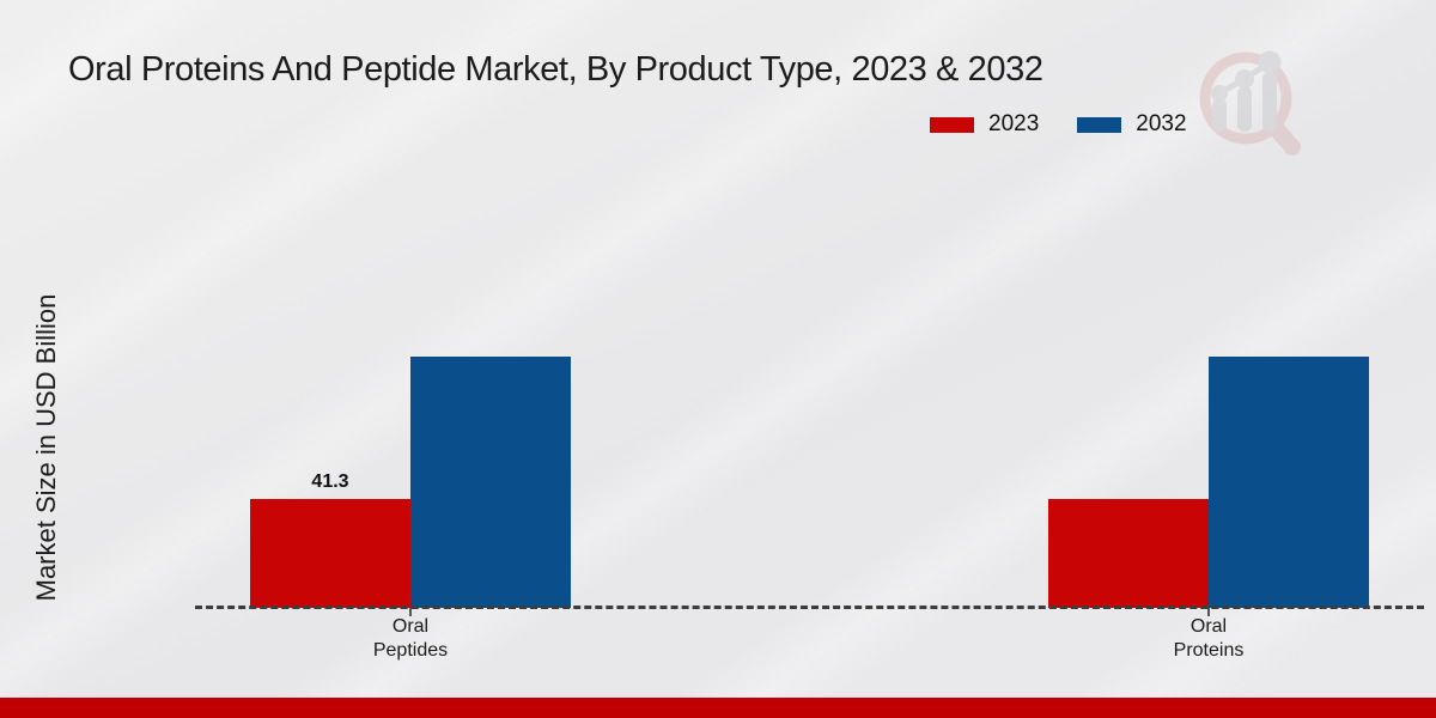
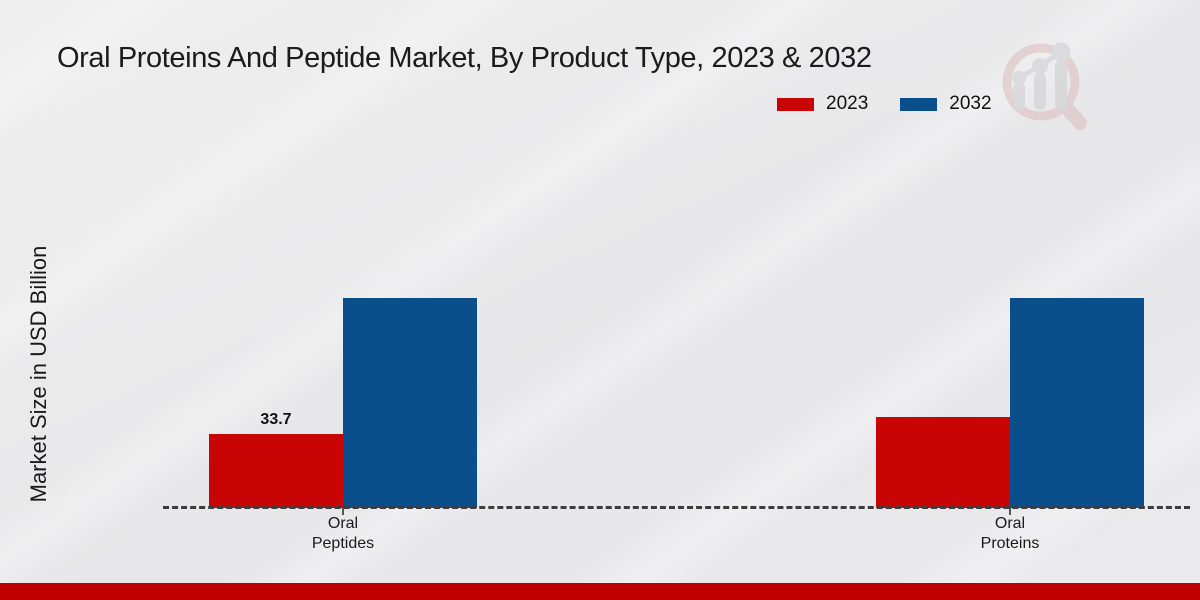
2023/Oral Peptides: 41.3 -> 33.7
